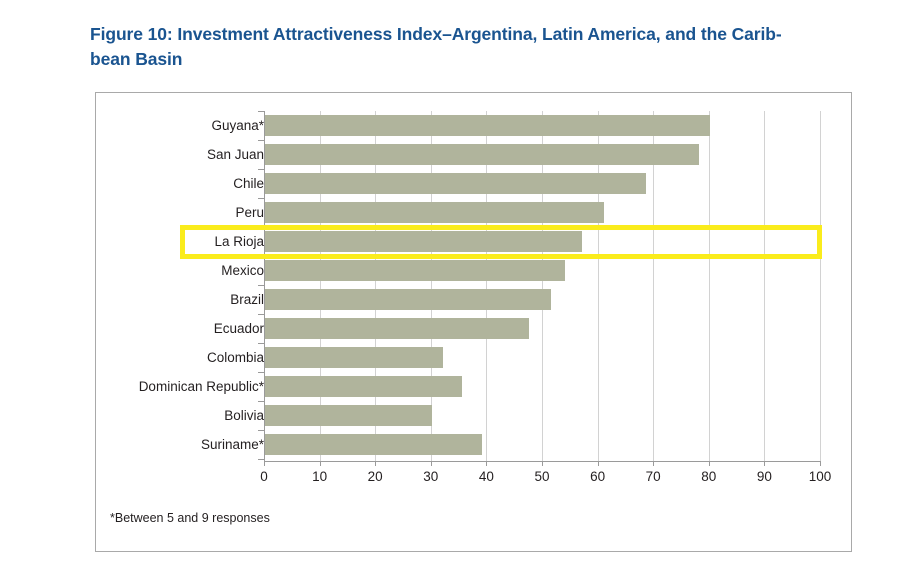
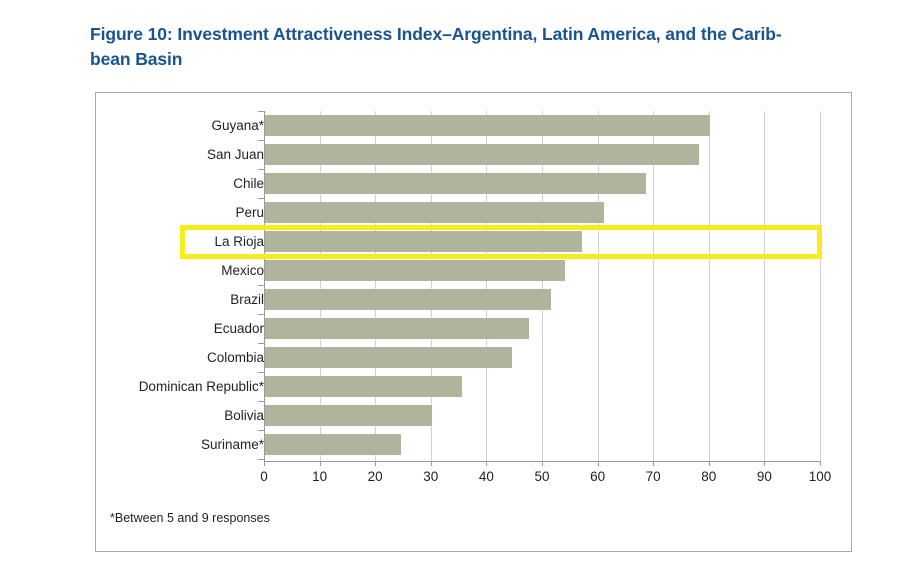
Colombia: 32 -> 44
Suriname*: 39 -> 24
